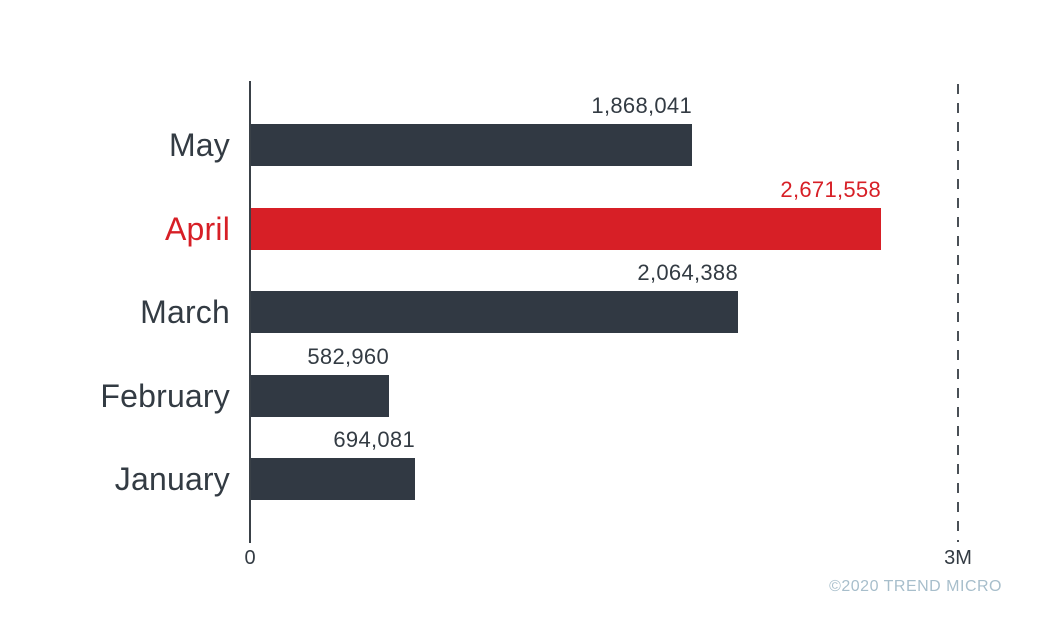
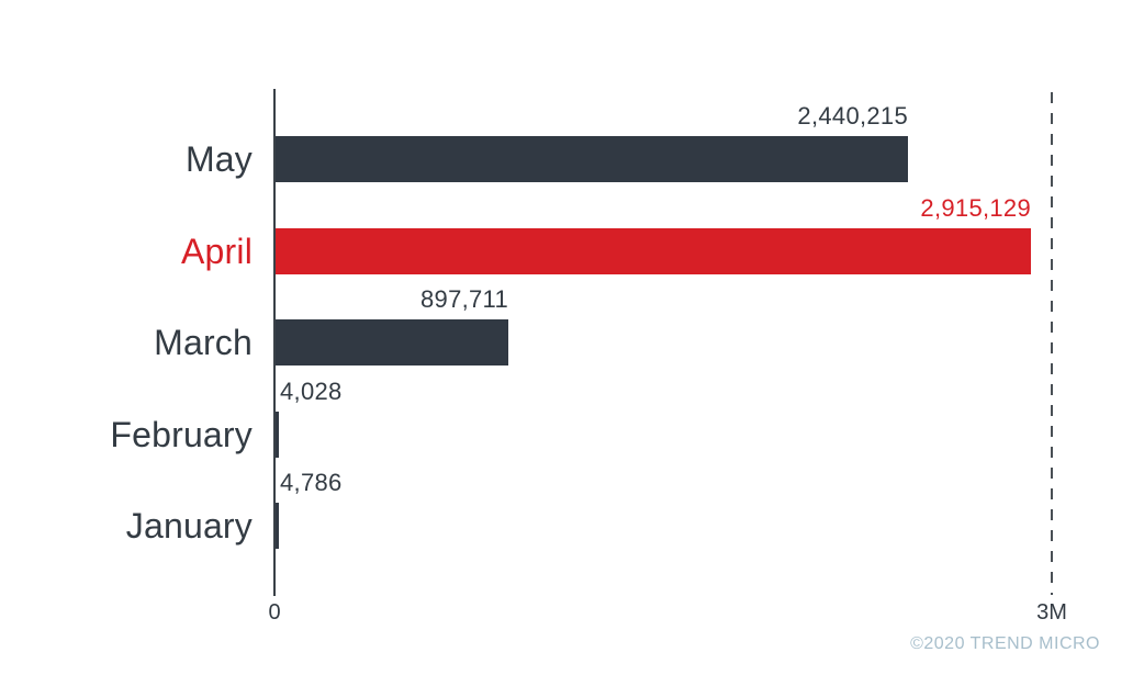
May: 1,868,041 -> 2,440,215
April: 2,671,558 -> 2,915,129
March: 2,064,388 -> 897,711
February: 582,960 -> 4,028
January: 694,081 -> 4,786
